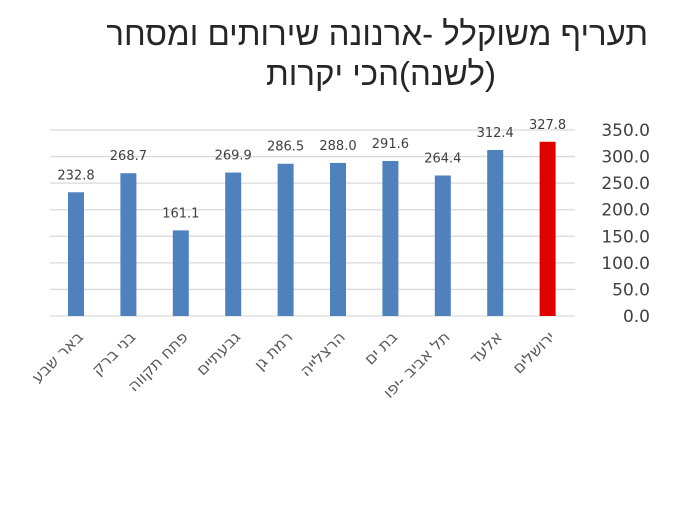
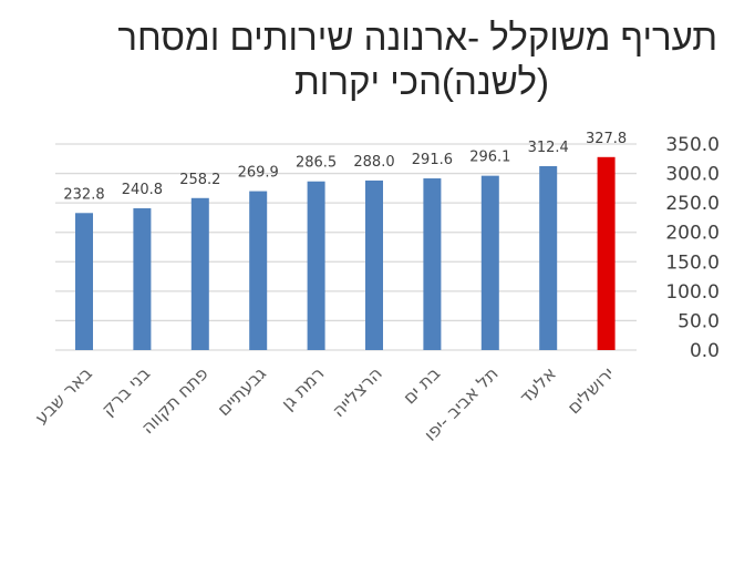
בני ברק: 268.7 -> 240.8
פתח תקווה: 161.1 -> 258.2
תל אביב -יפו: 264.4 -> 296.1
